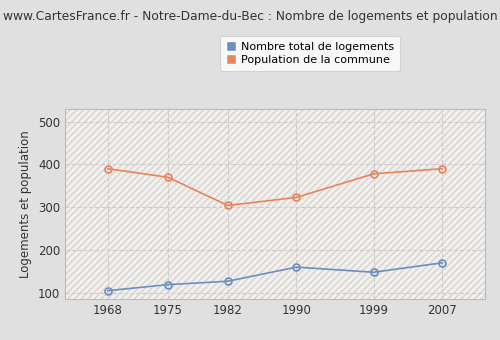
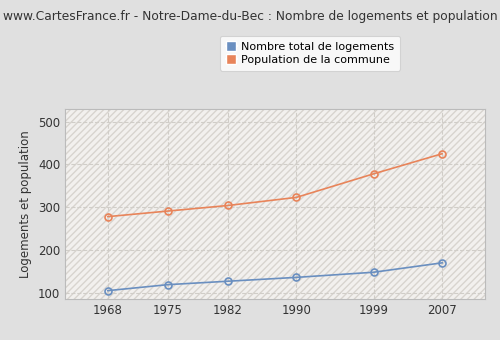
Population de la commune/1968: 390 -> 278
Population de la commune/1975: 370 -> 291
Nombre total de logements/1990: 160 -> 136
Population de la commune/2007: 390 -> 425
